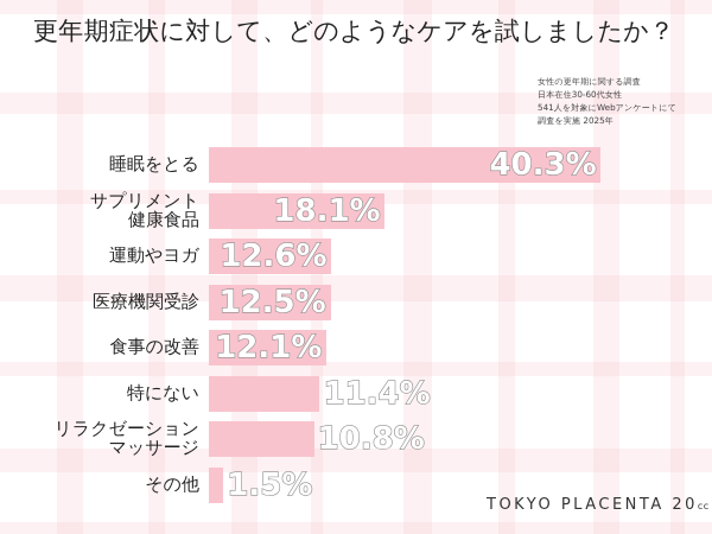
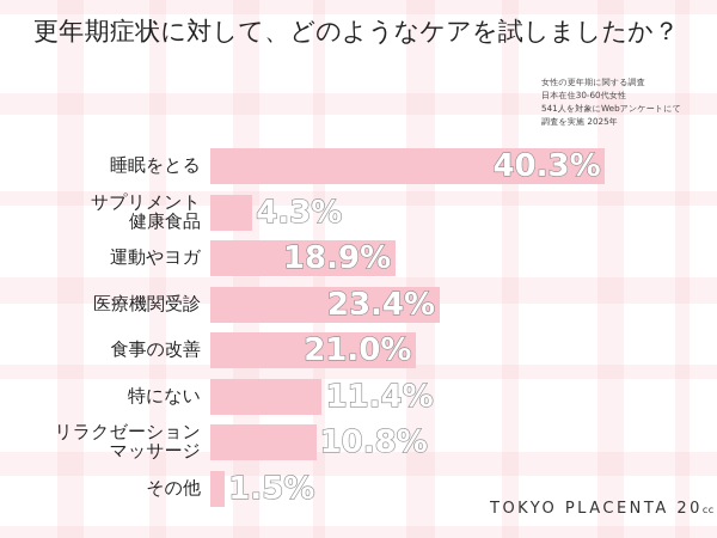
サプリメント 健康食品: 18.1% -> 4.3%
運動やヨガ: 12.6% -> 18.9%
医療機関受診: 12.5% -> 23.4%
食事の改善: 12.1% -> 21.0%
